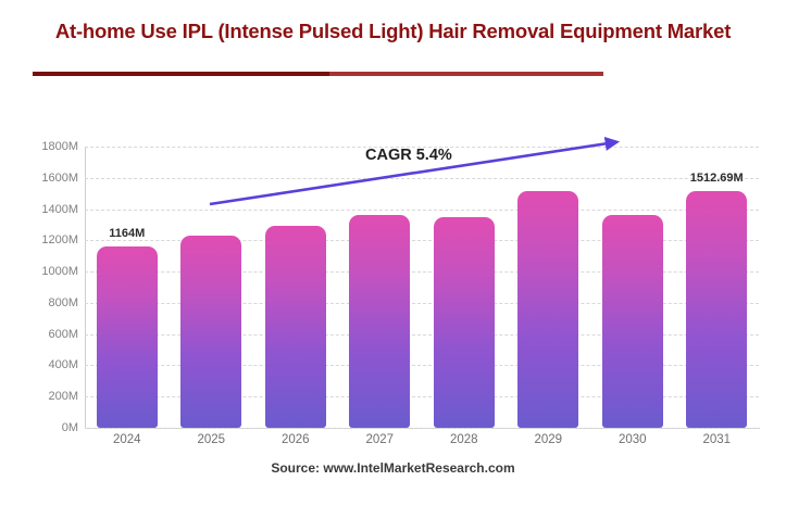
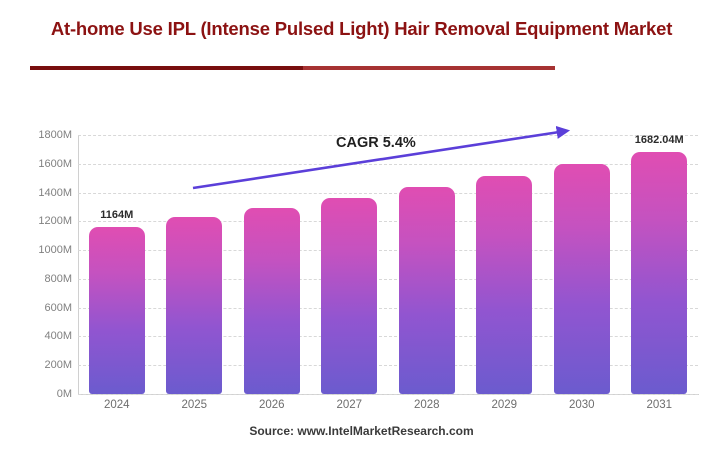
2028: 1350M -> 1440M
2030: 1360M -> 1600M
2031: 1512.69M -> 1682.04M
